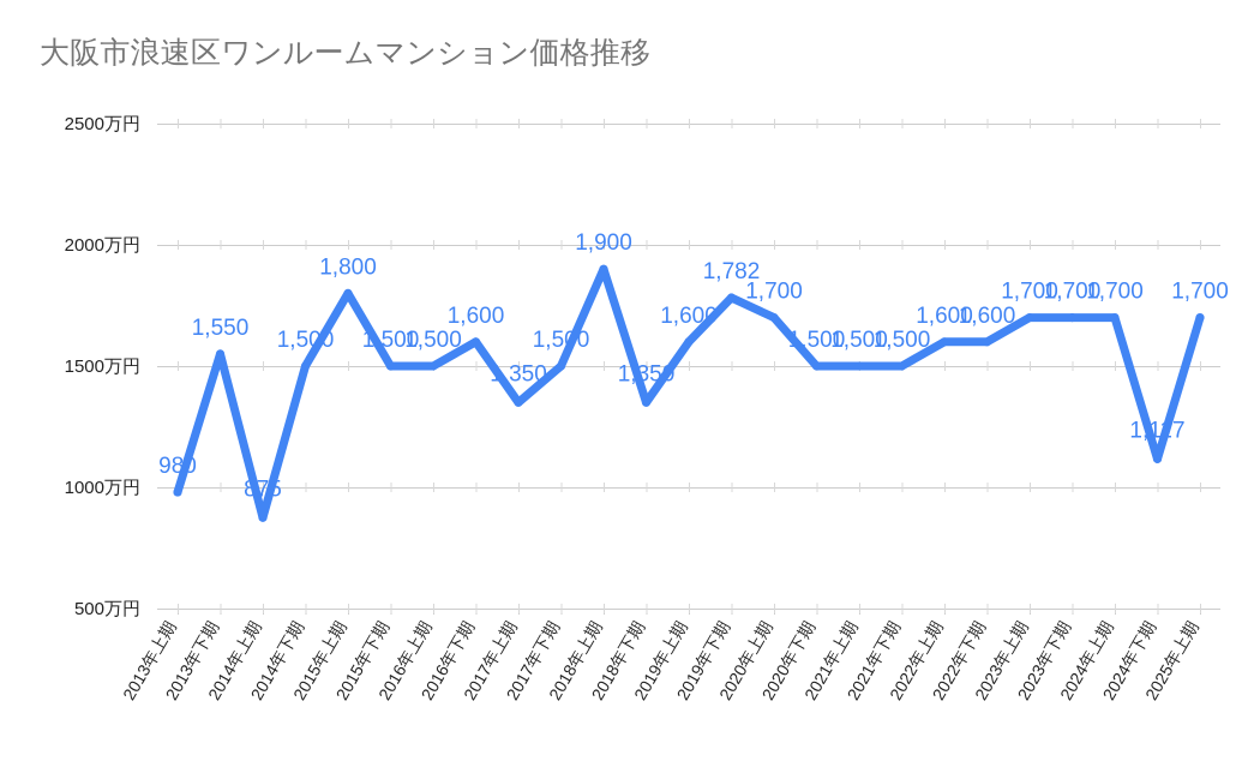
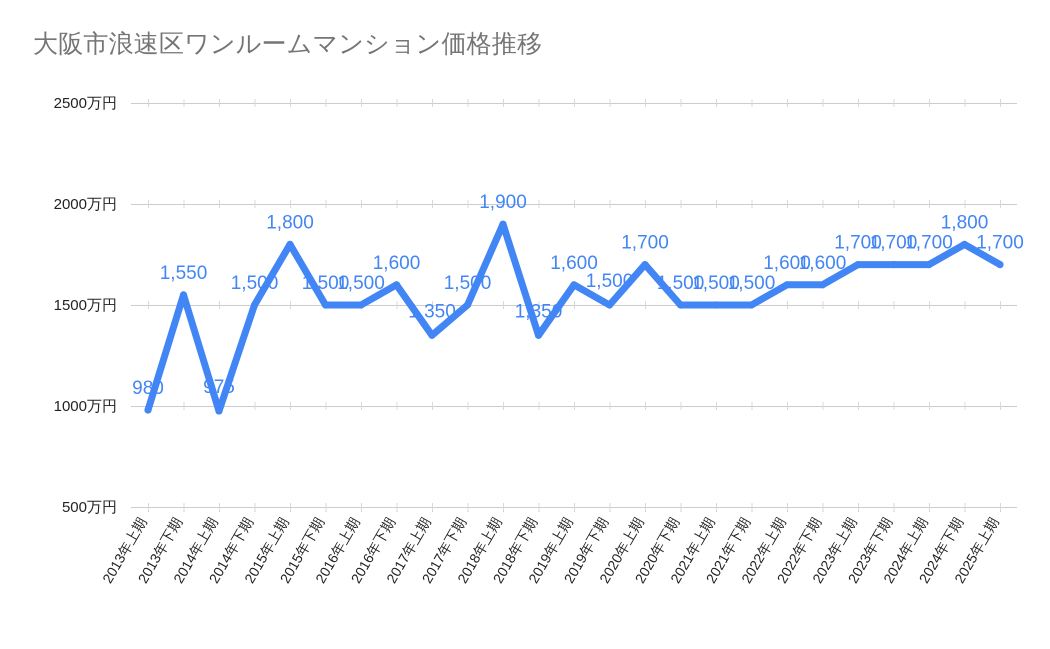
2014年上期: 875 -> 975
2019年下期: 1,782 -> 1,500
2024年下期: 1,117 -> 1,800
